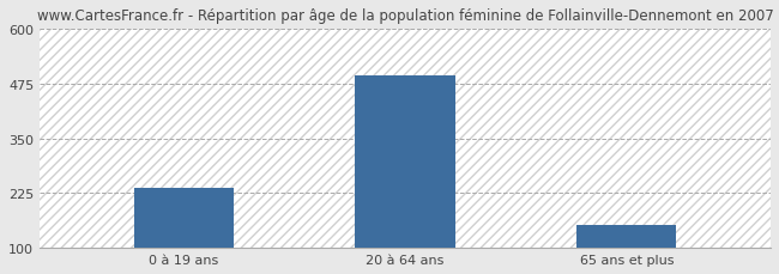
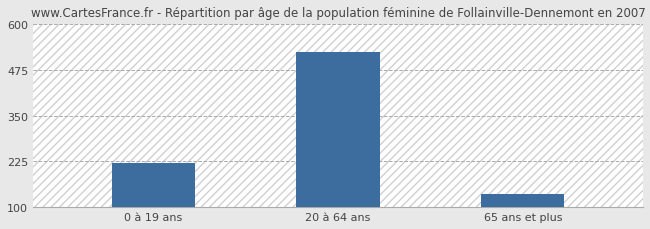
0 à 19 ans: 238 -> 220
20 à 64 ans: 493 -> 525
65 ans et plus: 152 -> 135
